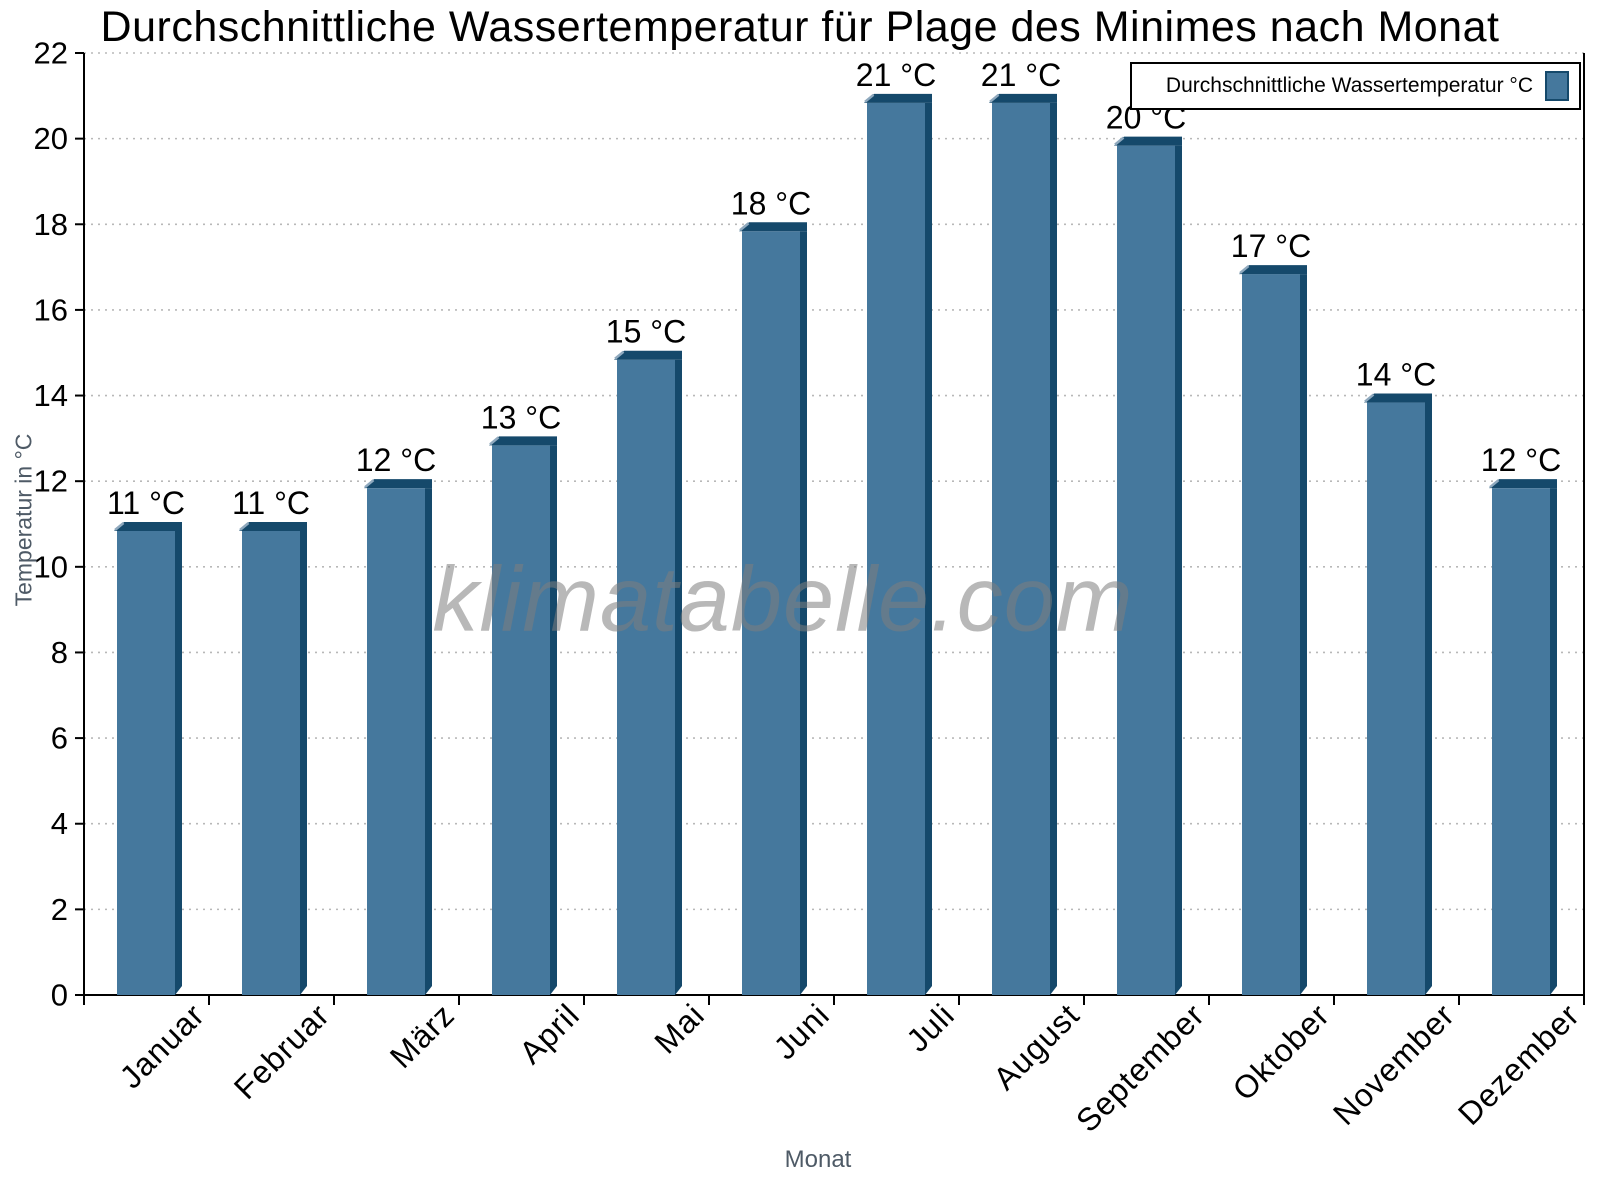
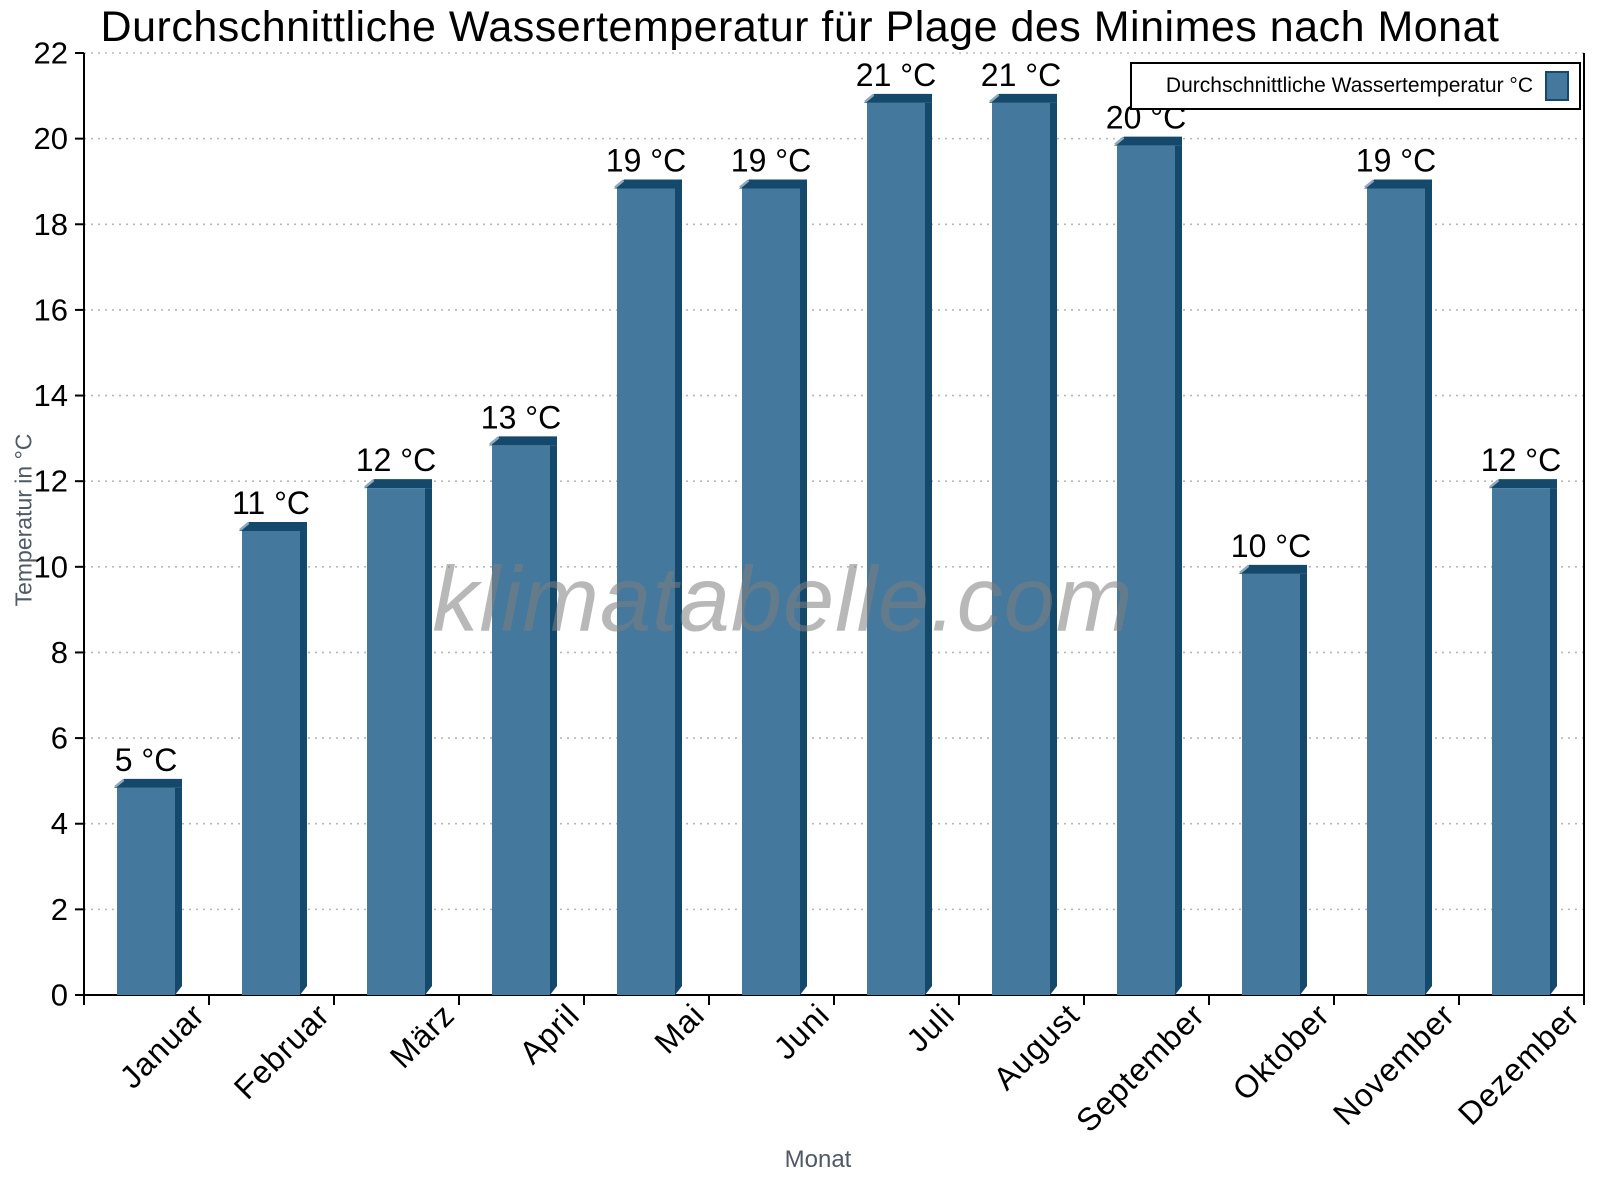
Januar: 11 -> 5
Mai: 15 -> 19
Juni: 18 -> 19
Oktober: 17 -> 10
November: 14 -> 19
